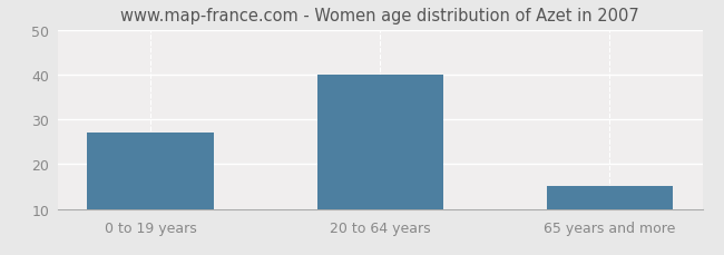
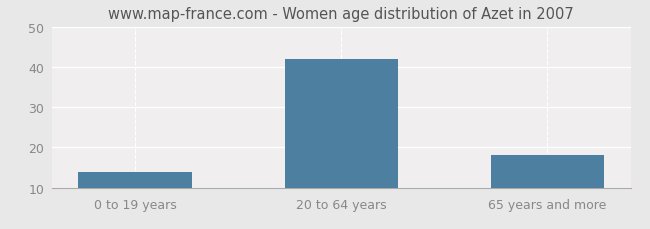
0 to 19 years: 27 -> 14
20 to 64 years: 40 -> 42
65 years and more: 15 -> 18
